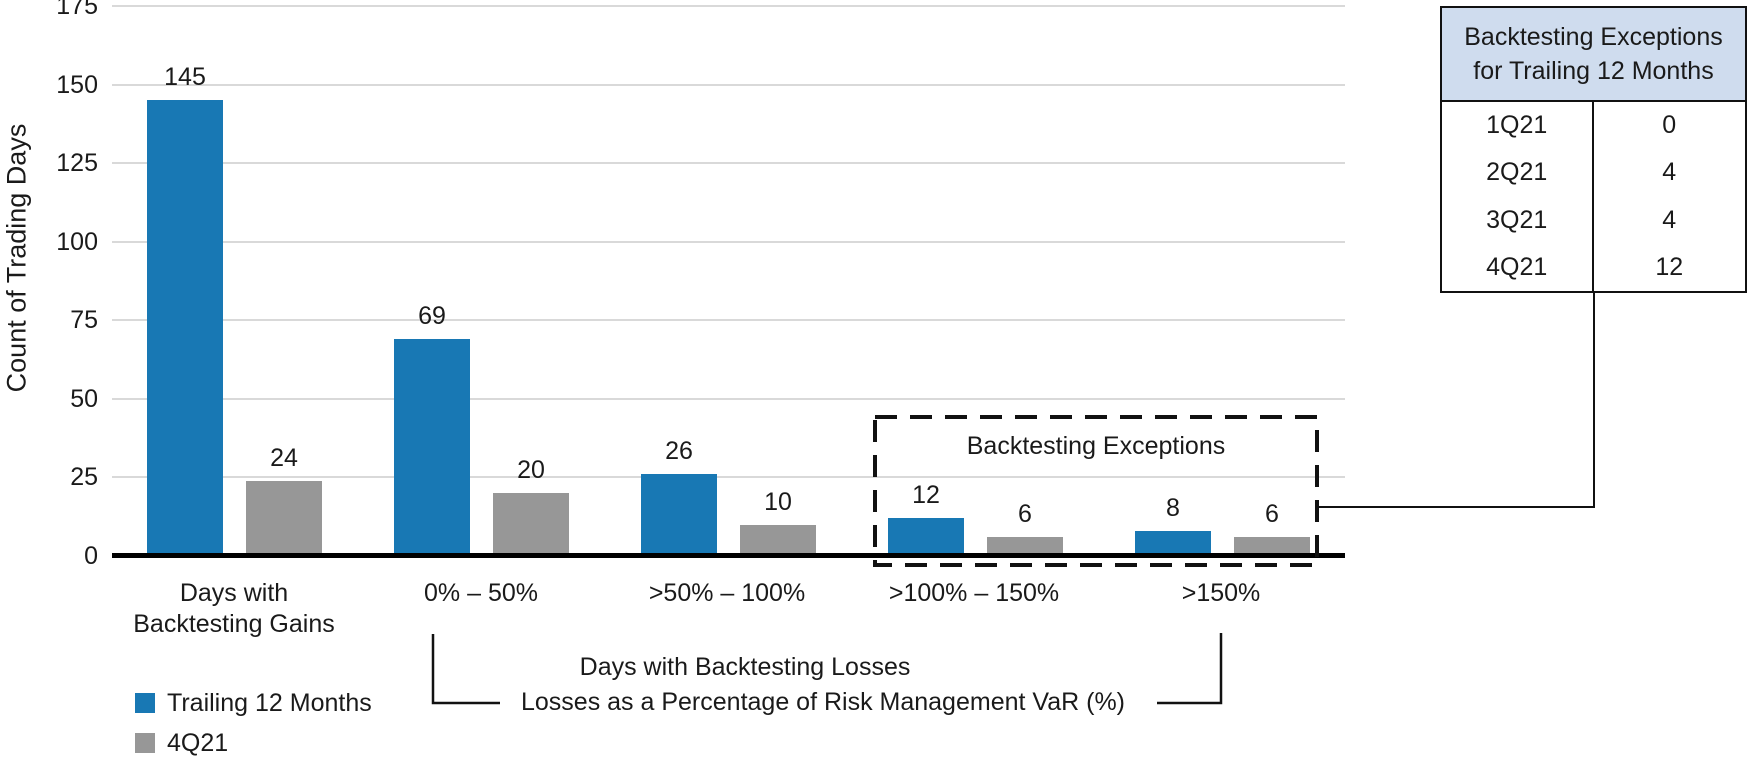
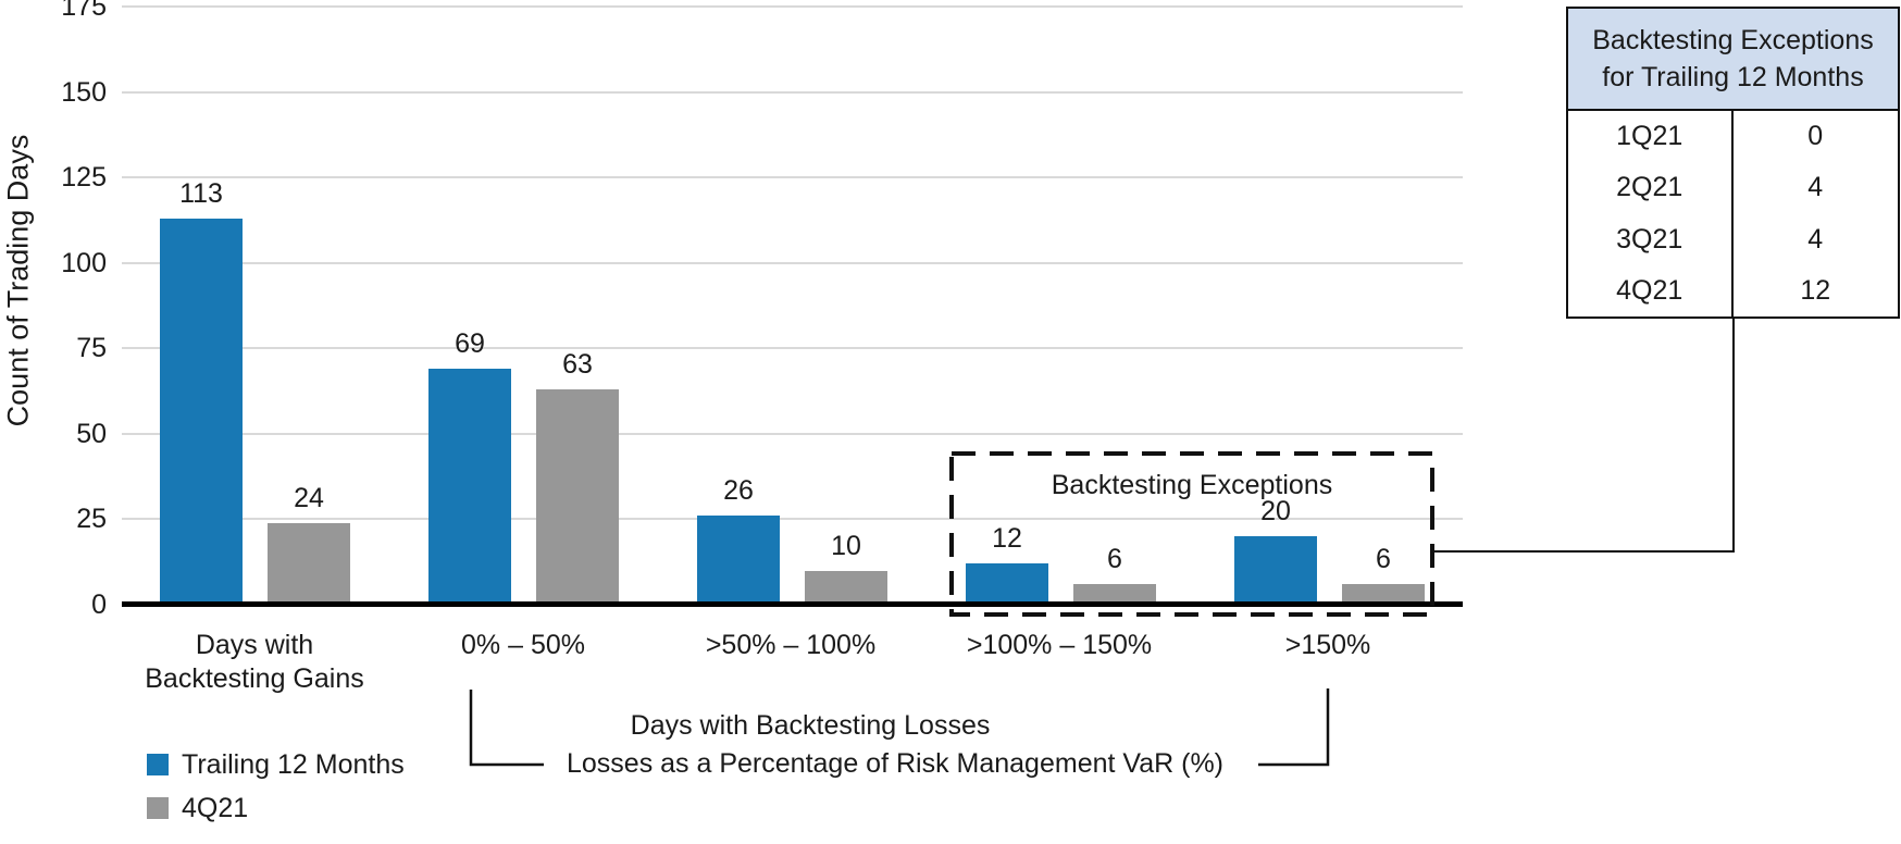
Trailing 12 Months/Days with Backtesting Gains: 145 -> 113
4Q21/0% – 50%: 20 -> 63
Trailing 12 Months/>150%: 8 -> 20
